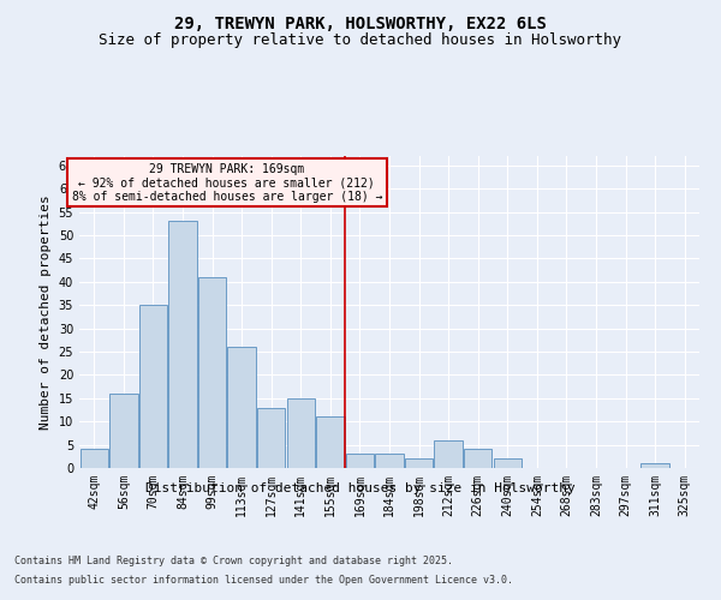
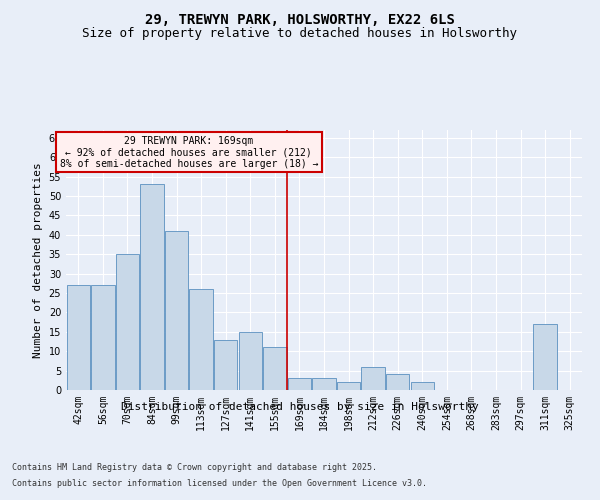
42sqm: 4 -> 27
56sqm: 16 -> 27
311sqm: 1 -> 17
